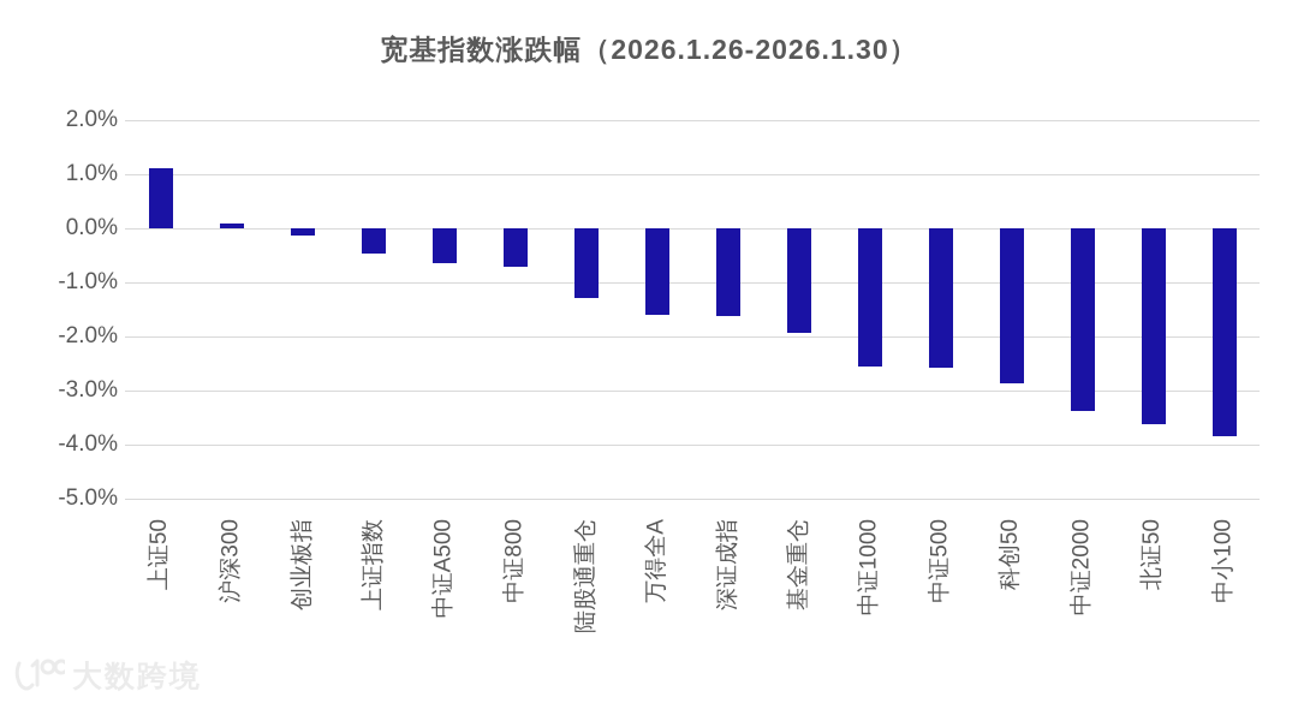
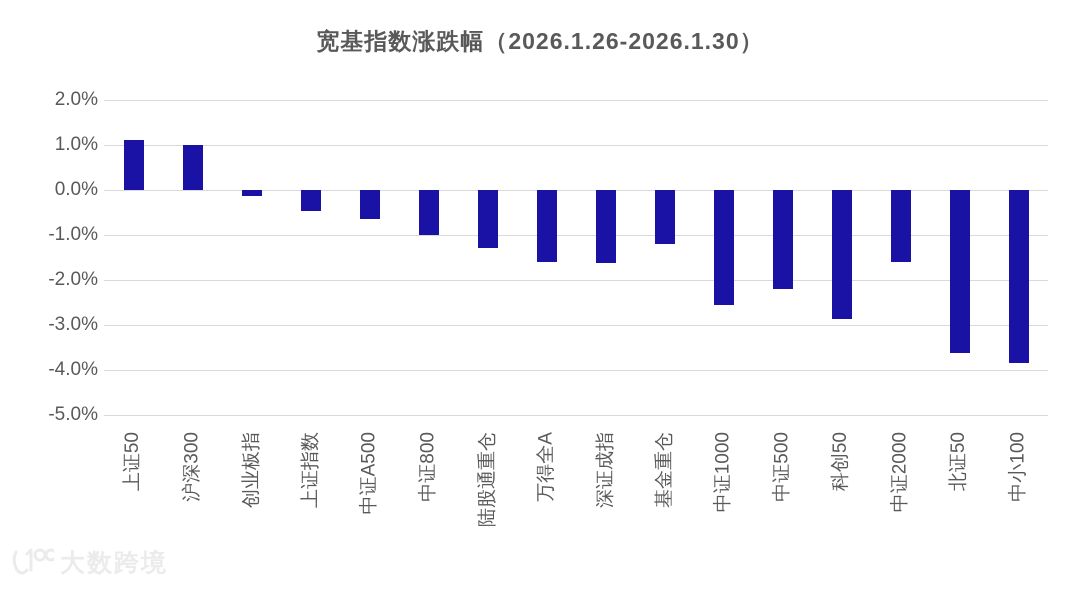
沪深300: 0.1% -> 1.0%
中证800: -0.7% -> -1.0%
基金重仓: -1.9% -> -1.2%
中证500: -2.6% -> -2.2%
中证2000: -3.4% -> -1.6%
